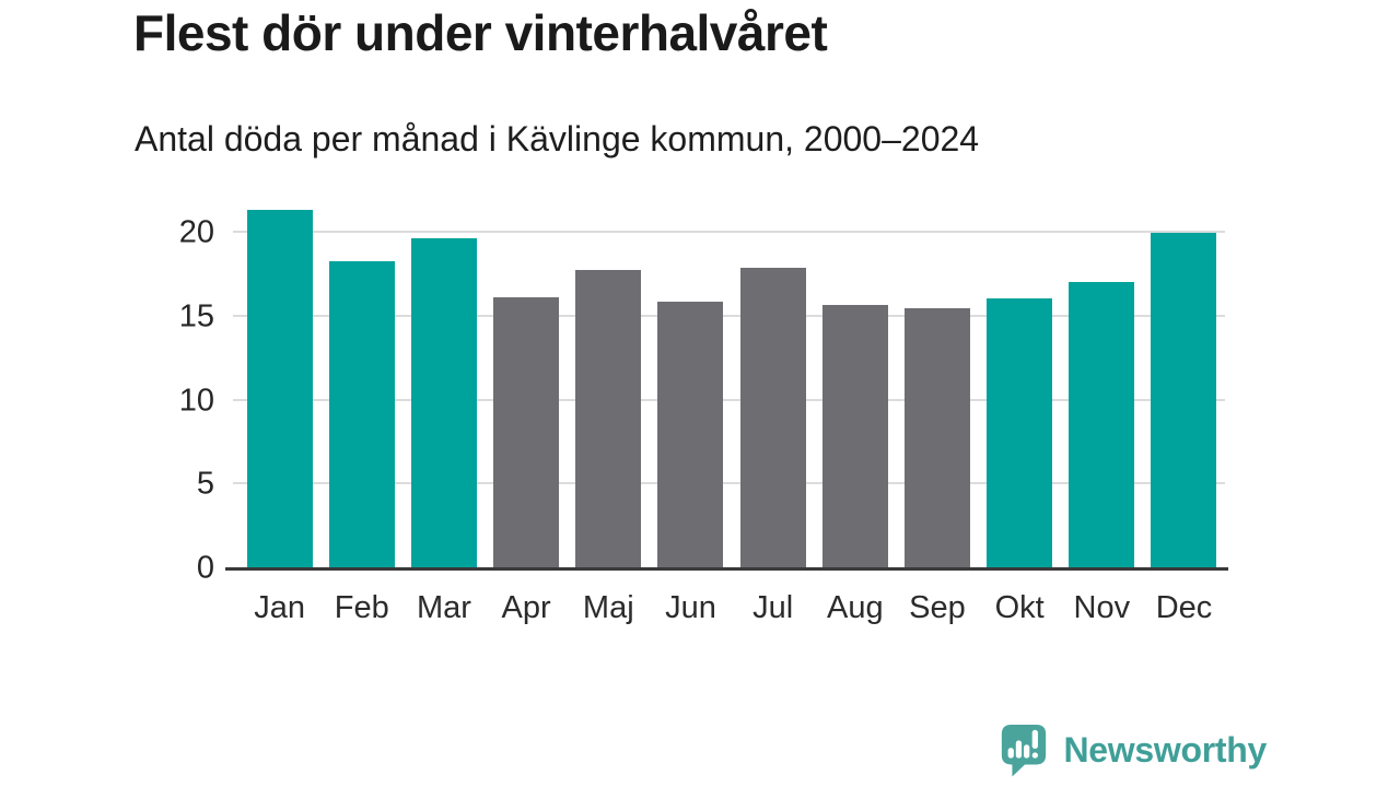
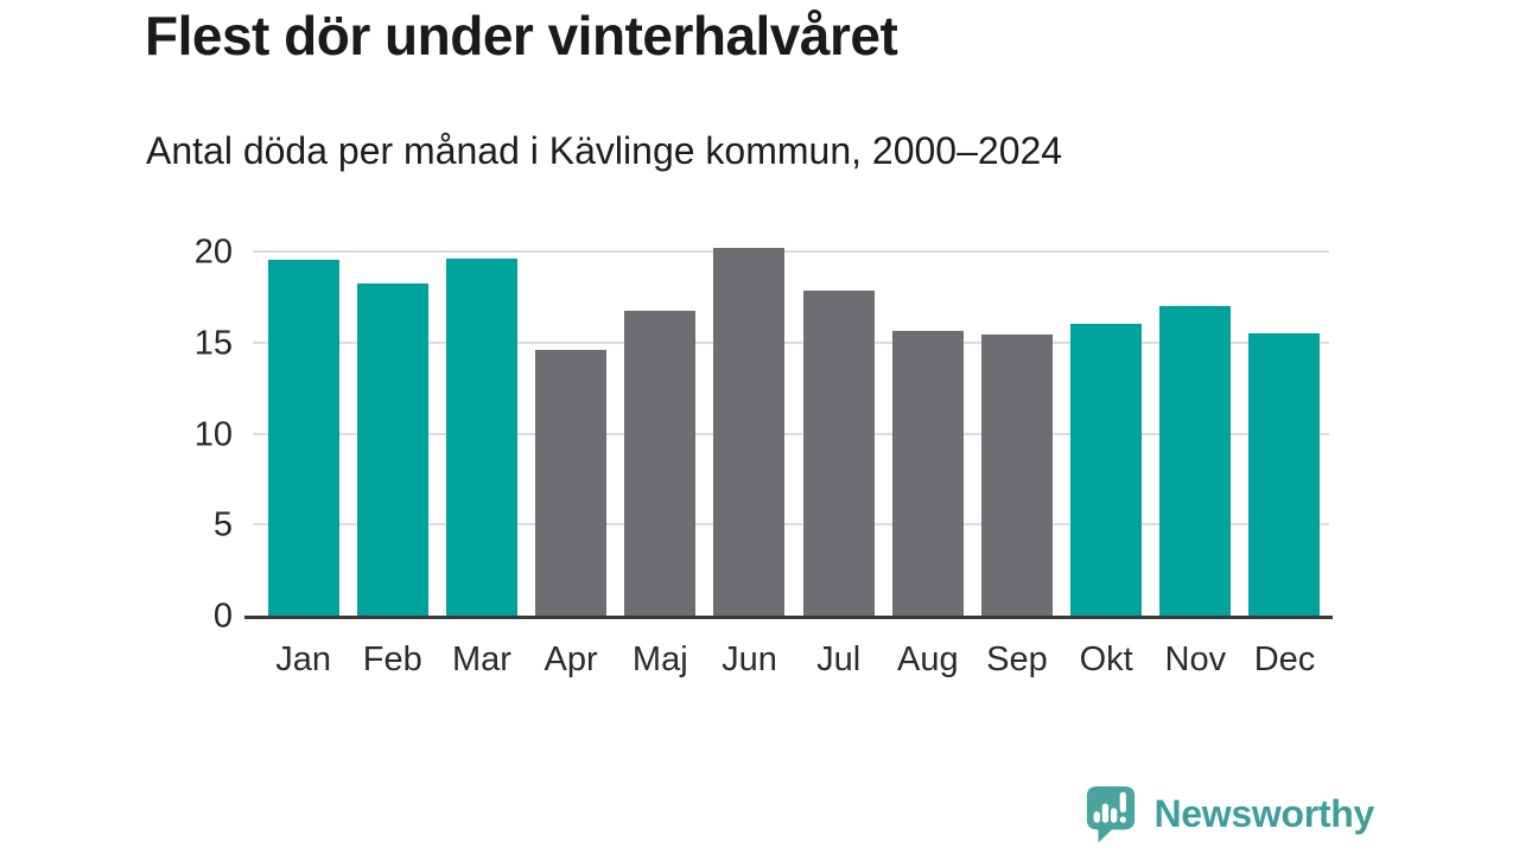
Jan: 21.4 -> 19.6
Apr: 16.2 -> 14.7
Maj: 17.8 -> 16.8
Jun: 15.9 -> 20.3
Dec: 20.0 -> 15.6
